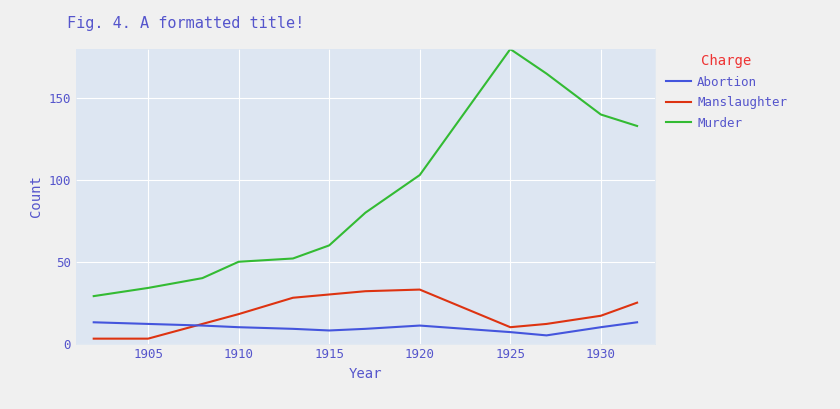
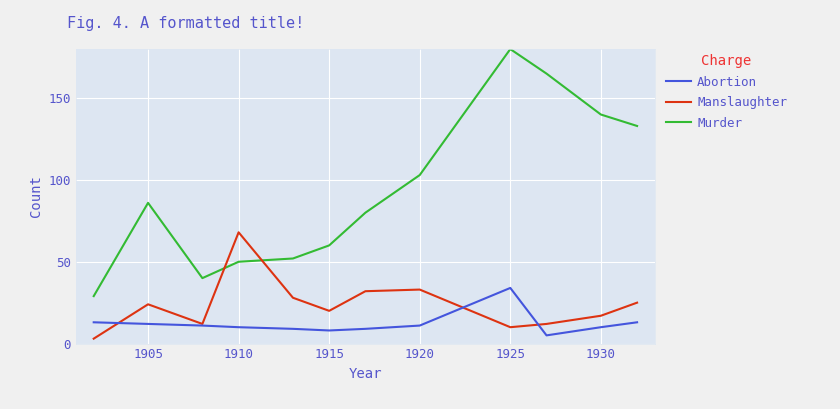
Manslaughter/1905: 3 -> 24
Murder/1905: 34 -> 86
Manslaughter/1910: 18 -> 68
Manslaughter/1915: 30 -> 20
Abortion/1925: 7 -> 34
